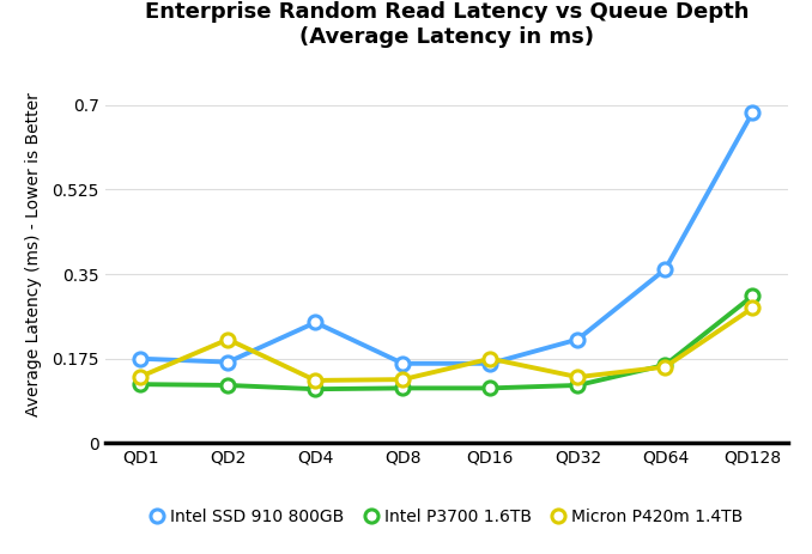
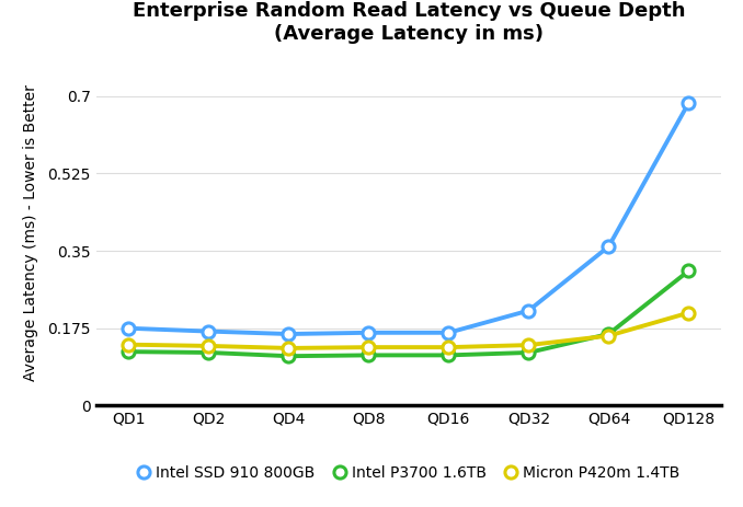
Micron P420m 1.4TB/QD2: 0.215 -> 0.135
Intel SSD 910 800GB/QD4: 0.250 -> 0.162
Micron P420m 1.4TB/QD16: 0.175 -> 0.132
Micron P420m 1.4TB/QD128: 0.280 -> 0.210
